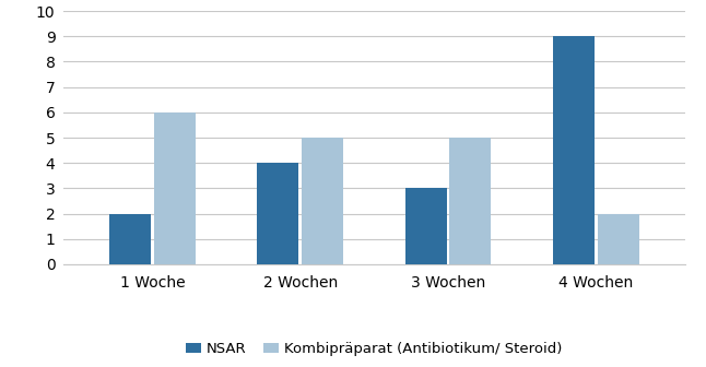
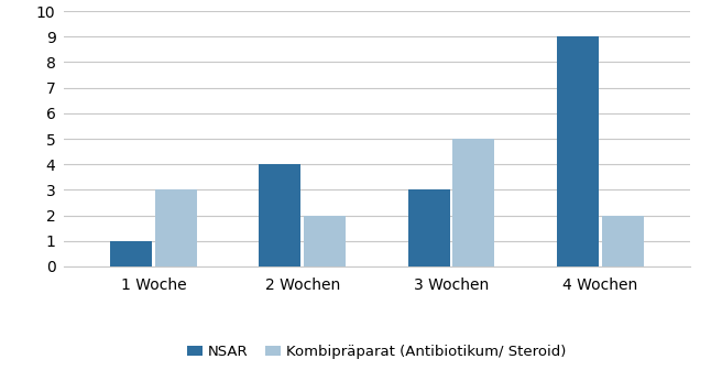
NSAR/1 Woche: 2 -> 1
Kombipräparat (Antibiotikum/ Steroid)/1 Woche: 6 -> 3
Kombipräparat (Antibiotikum/ Steroid)/2 Wochen: 5 -> 2
